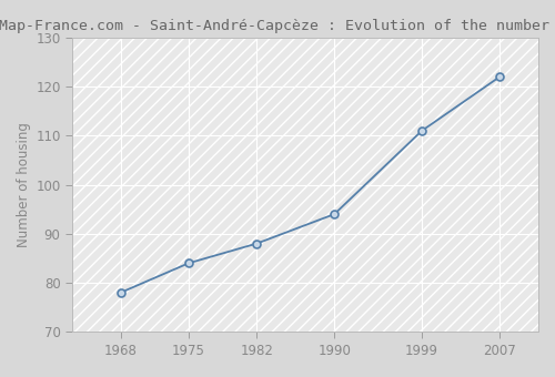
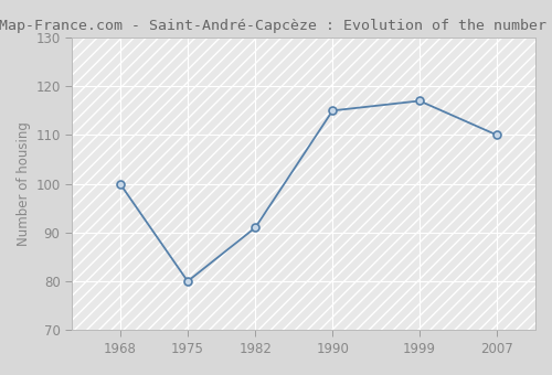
1968: 78 -> 100
1975: 84 -> 80
1982: 88 -> 91
1990: 94 -> 115
1999: 111 -> 117
2007: 122 -> 110
